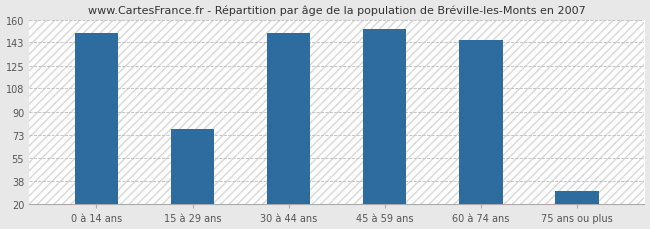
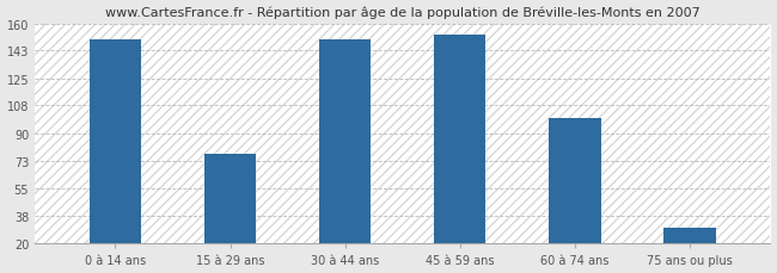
60 à 74 ans: 145 -> 100
